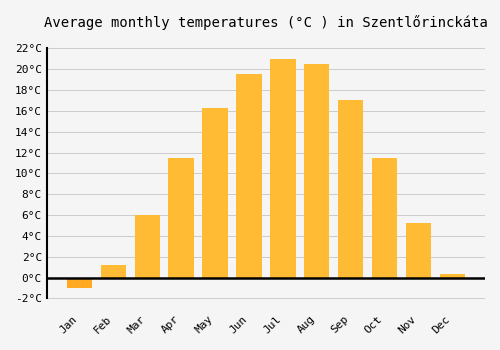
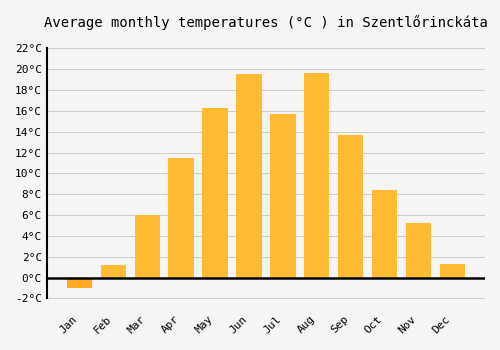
Jul: 21.0°C -> 15.7°C
Aug: 20.5°C -> 19.6°C
Sep: 17.0°C -> 13.7°C
Oct: 11.5°C -> 8.4°C
Dec: 0.3°C -> 1.3°C
